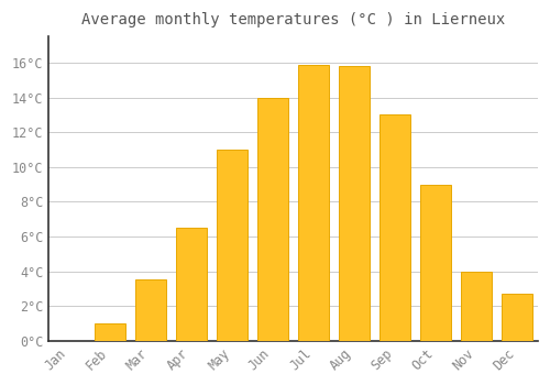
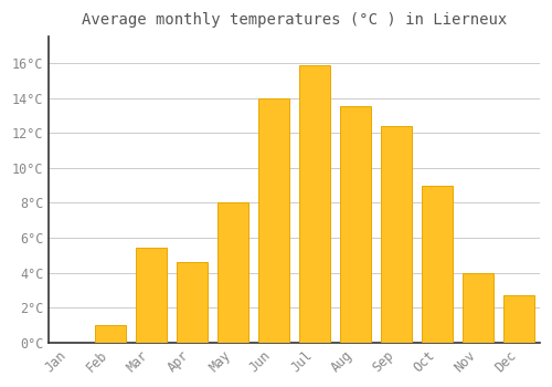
Mar: 3.5°C -> 5.4°C
Apr: 6.5°C -> 4.6°C
May: 11.0°C -> 8.0°C
Aug: 15.8°C -> 13.5°C
Sep: 13.0°C -> 12.4°C
